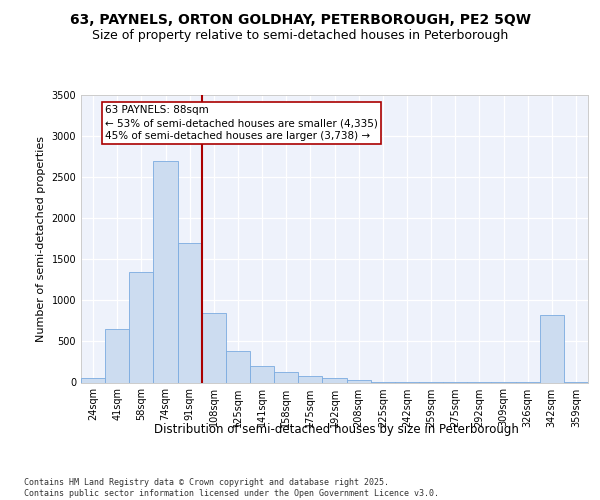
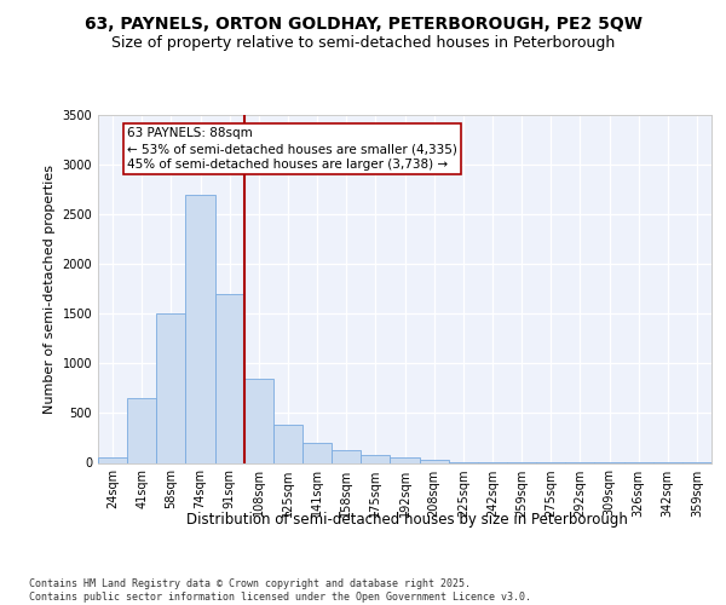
58sqm: 1340 -> 1500
342sqm: 820 -> 0
